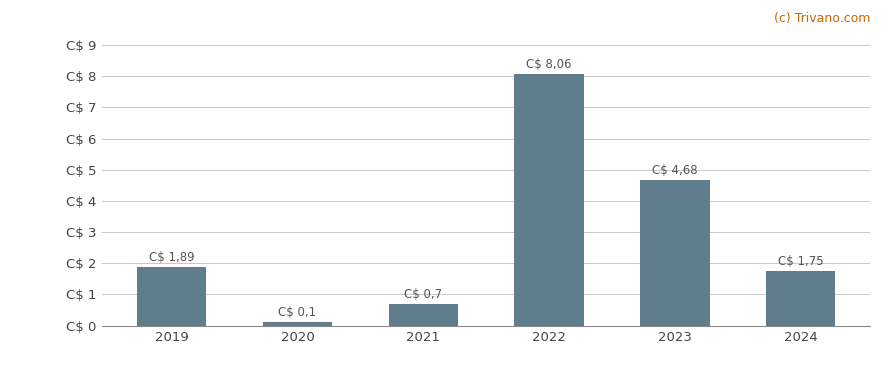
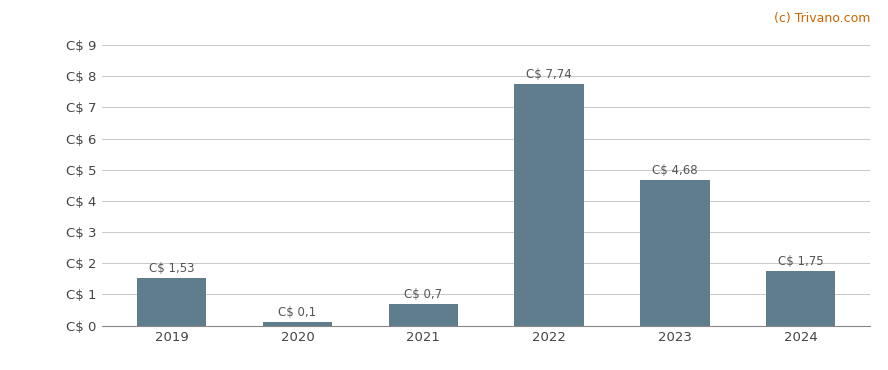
2019: 1,89 -> 1,53
2022: 8,06 -> 7,74
